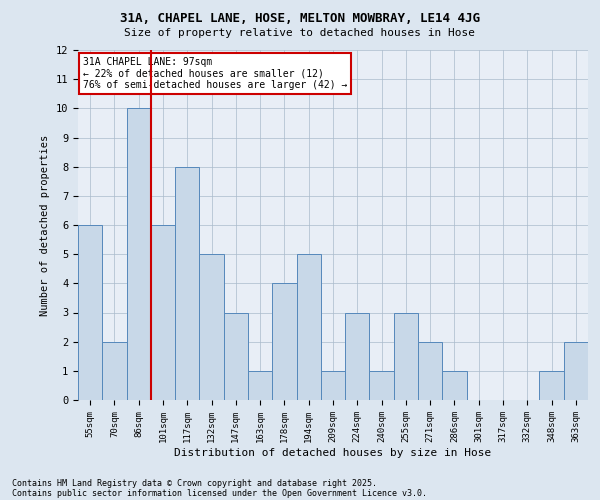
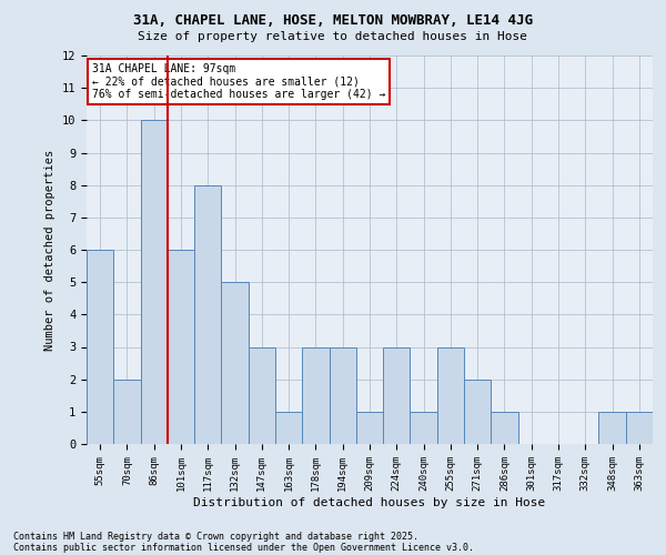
178sqm: 4 -> 3
194sqm: 5 -> 3
363sqm: 2 -> 1
